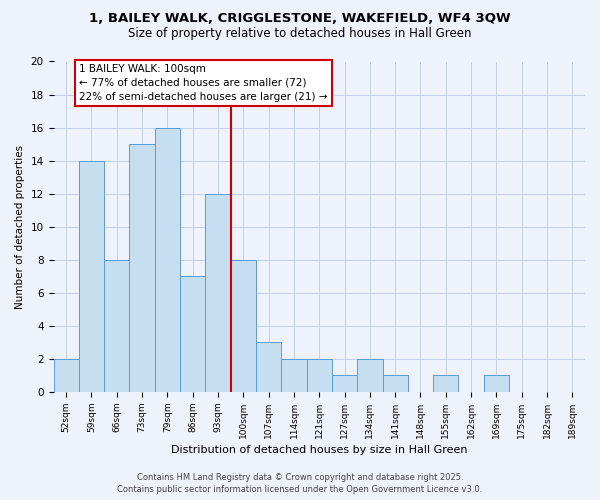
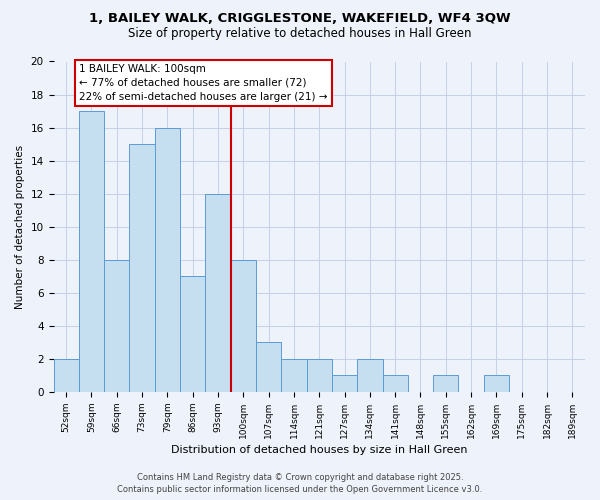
59sqm: 14 -> 17
